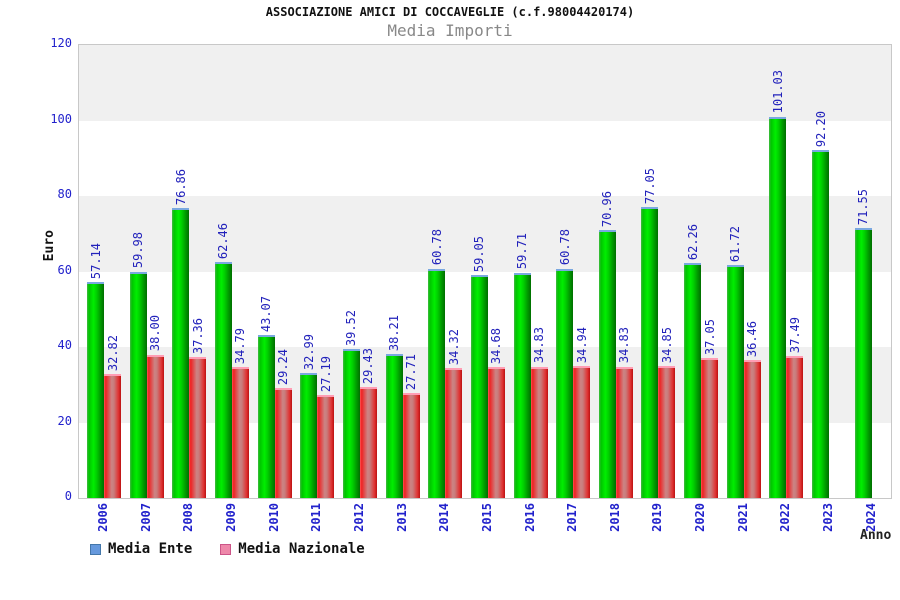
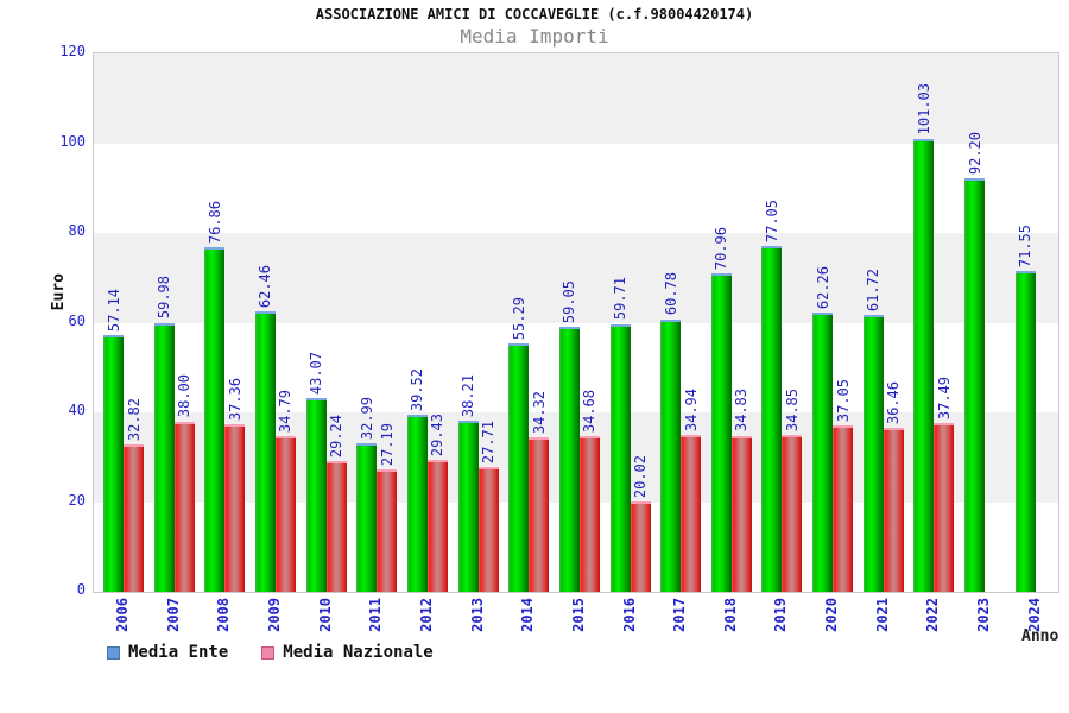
Media Ente/2014: 60.78 -> 55.29
Media Nazionale/2016: 34.83 -> 20.02
